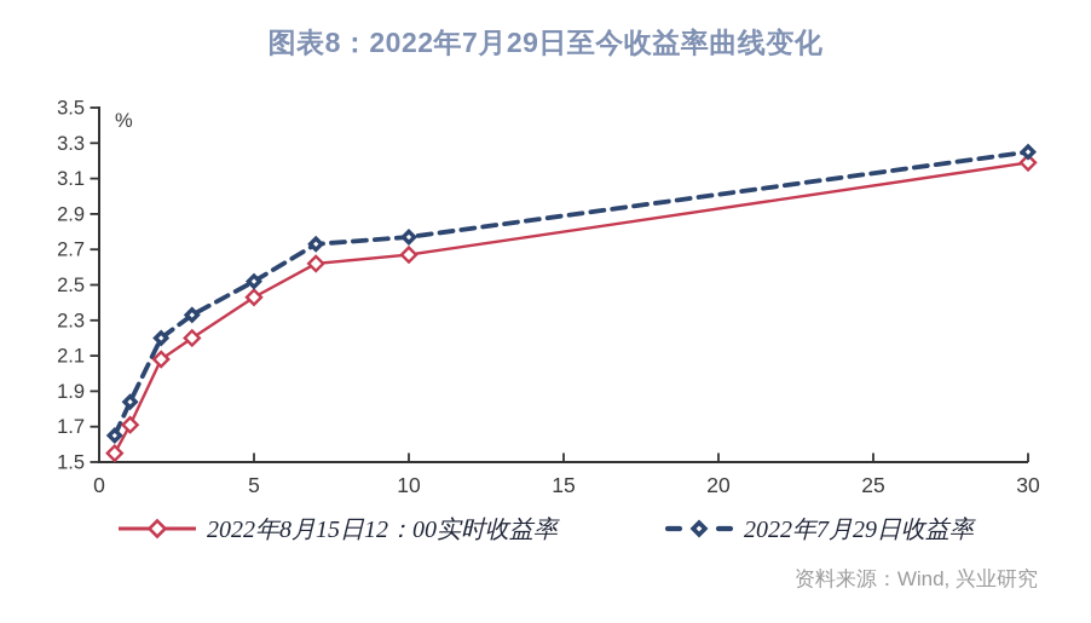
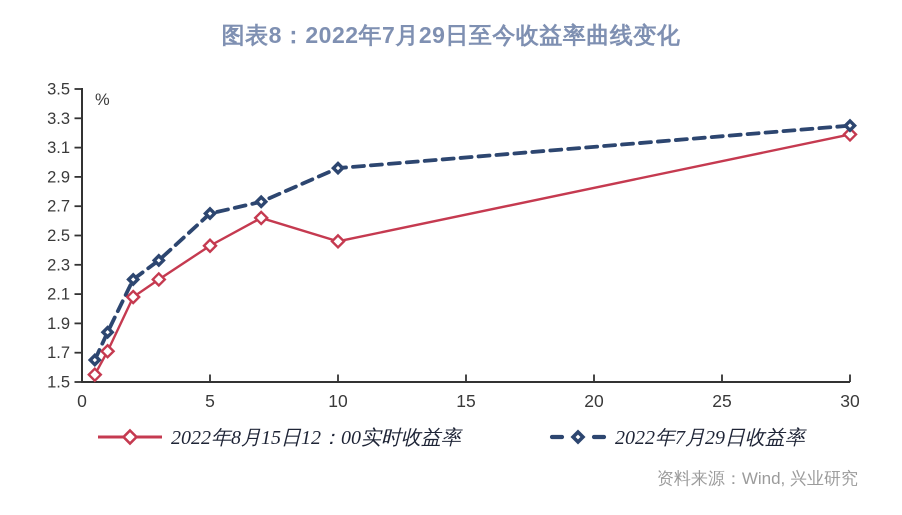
2022年7月29日收益率/5: 2.52 -> 2.65
2022年8月15日12：00实时收益率/10: 2.67 -> 2.46
2022年7月29日收益率/10: 2.77 -> 2.96
